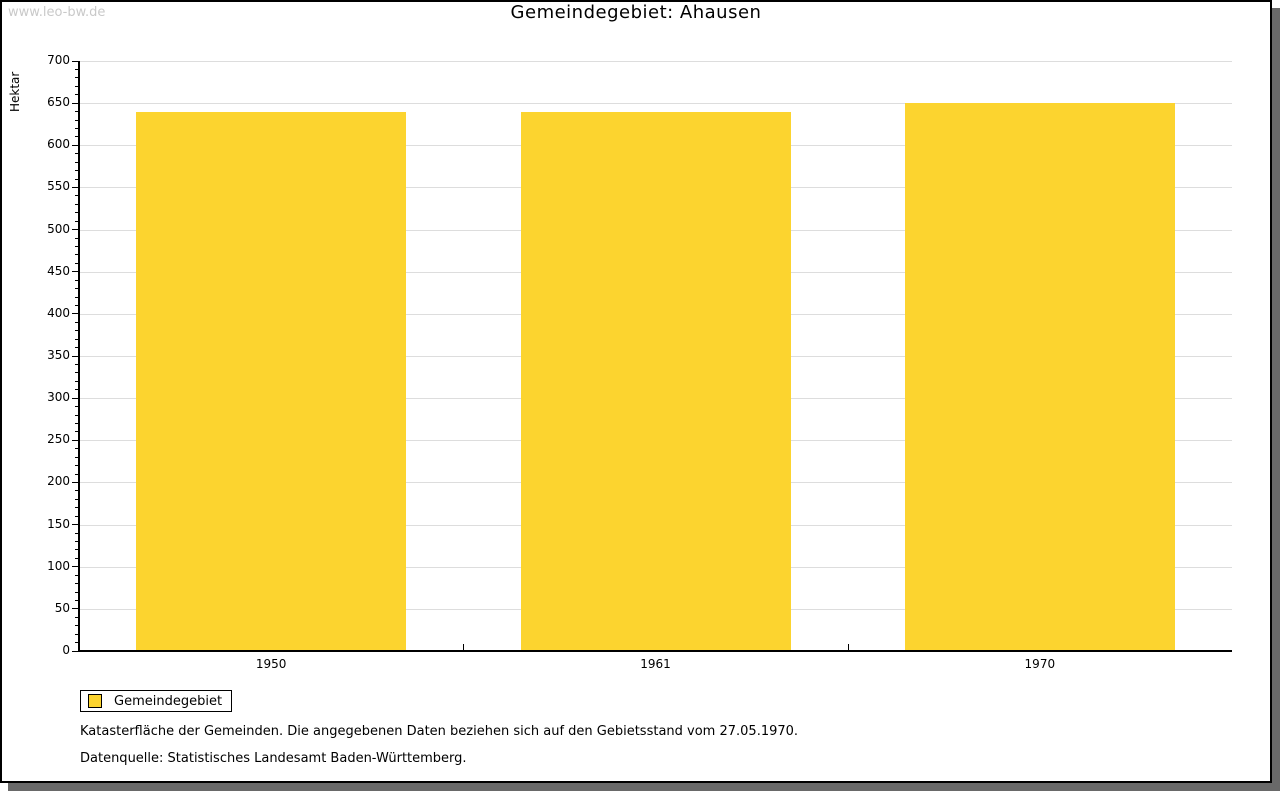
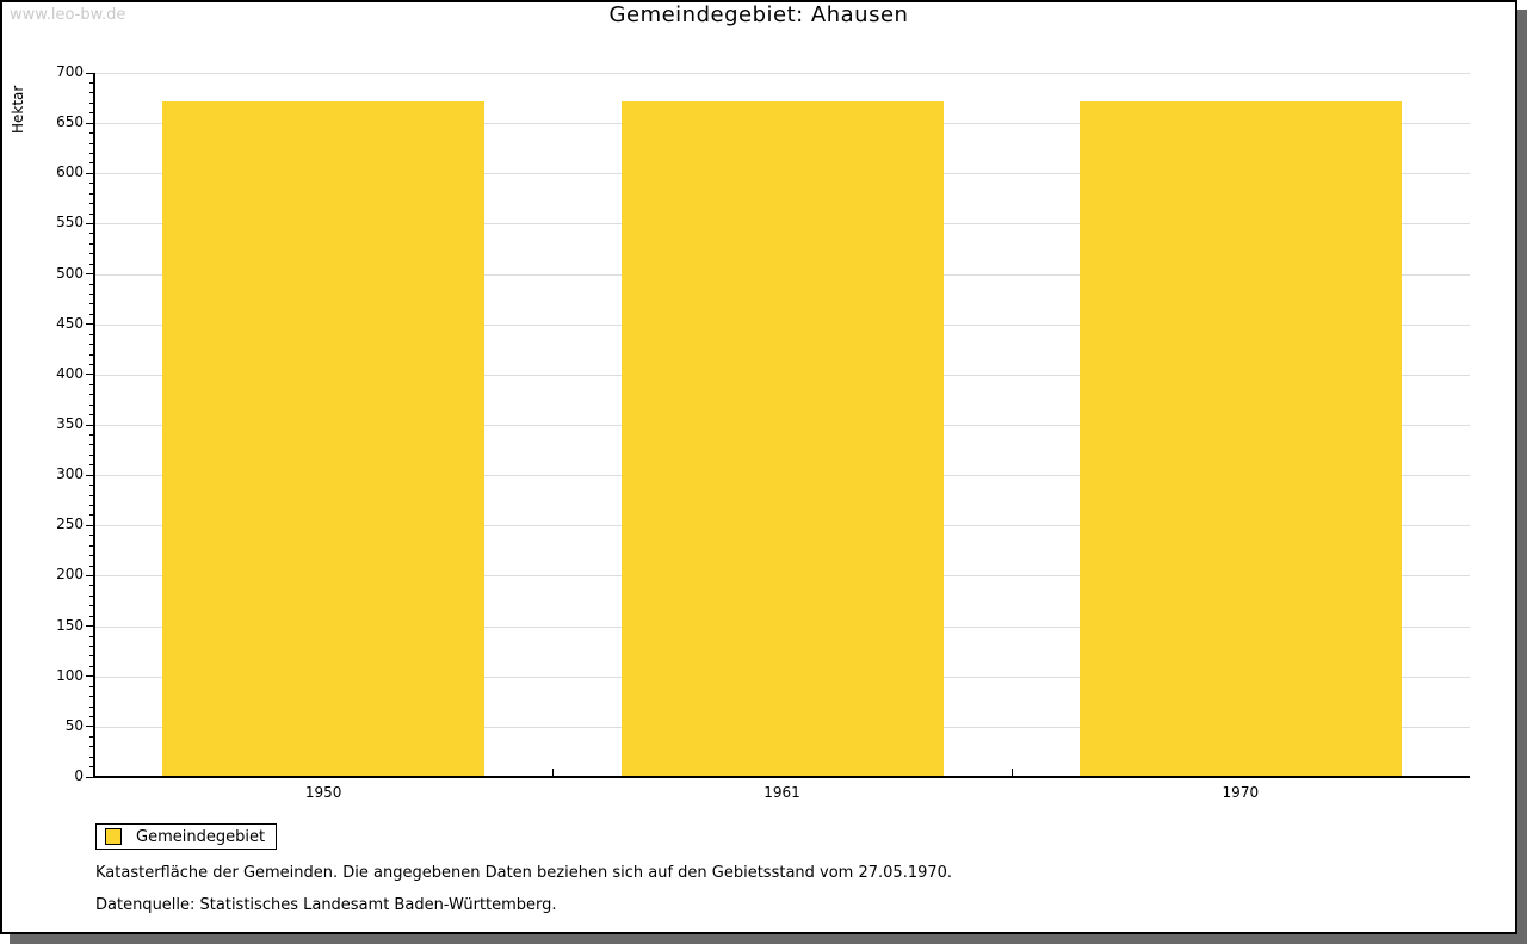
1950: 640 -> 670
1961: 640 -> 670
1970: 650 -> 670
